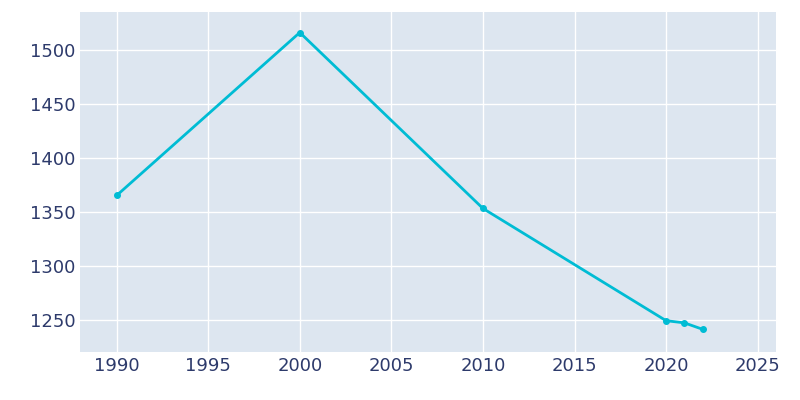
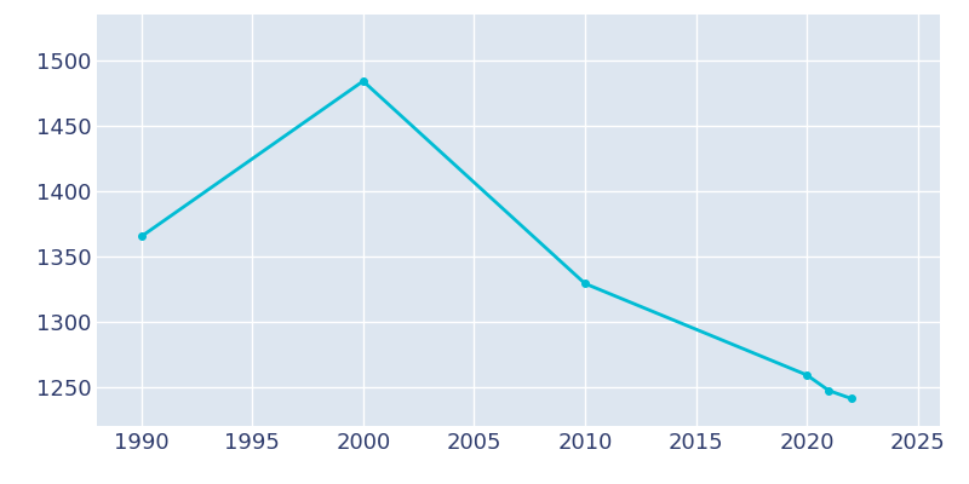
2000: 1516 -> 1484
2010: 1353 -> 1329
2020: 1249 -> 1259
